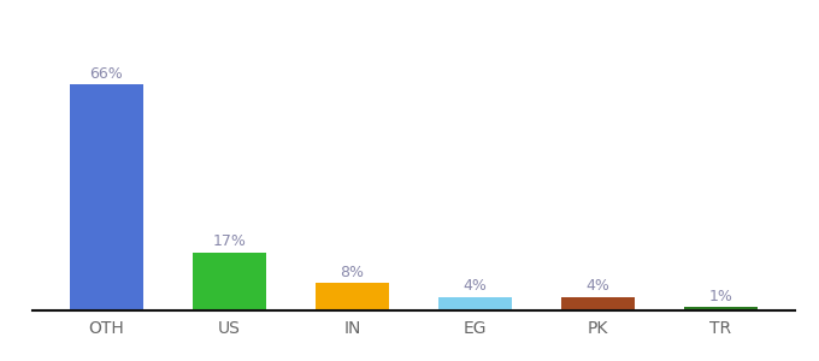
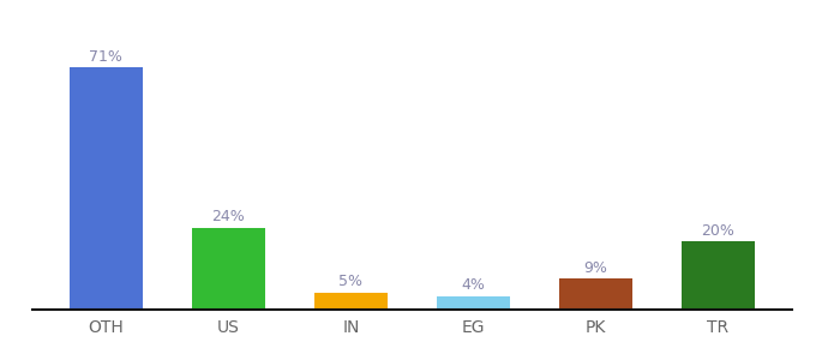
OTH: 66% -> 71%
US: 17% -> 24%
IN: 8% -> 5%
PK: 4% -> 9%
TR: 1% -> 20%
